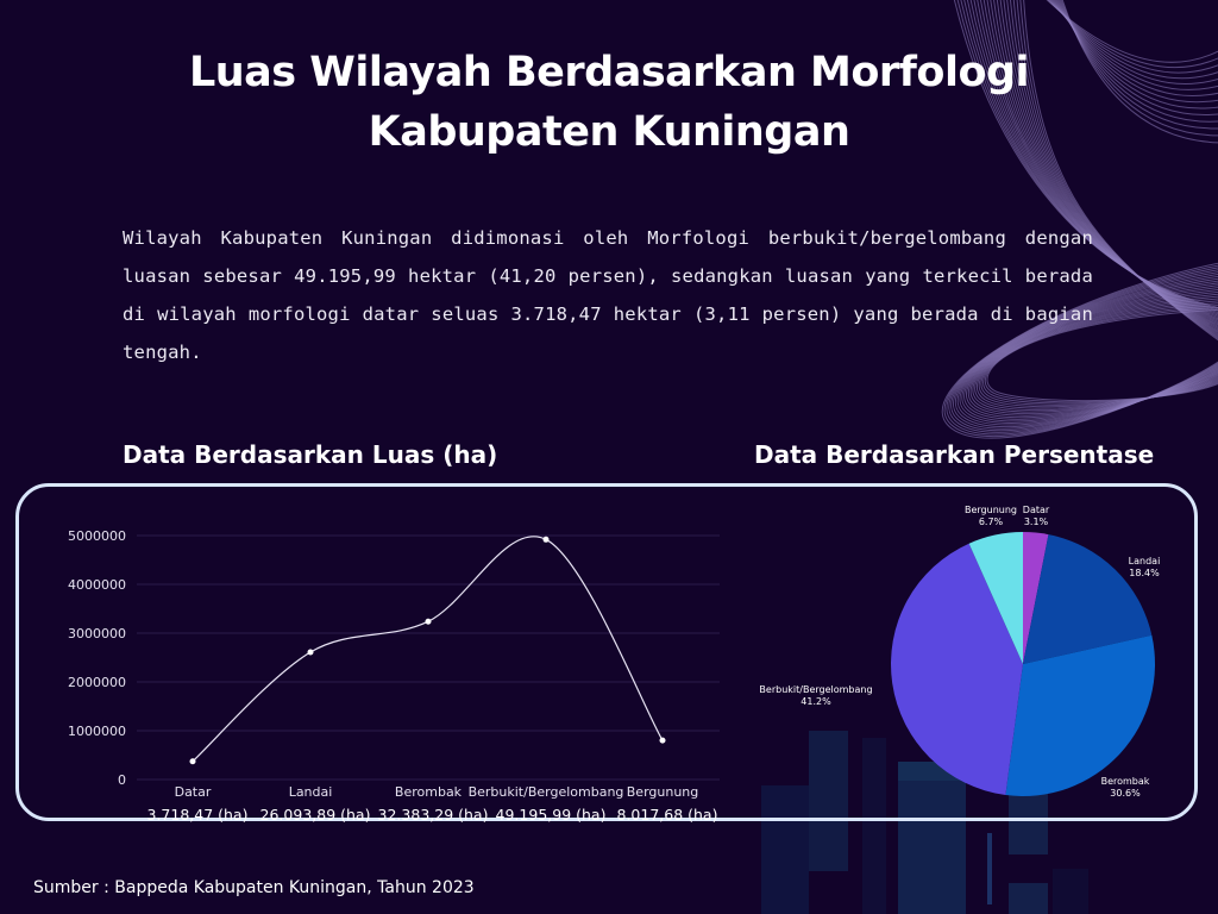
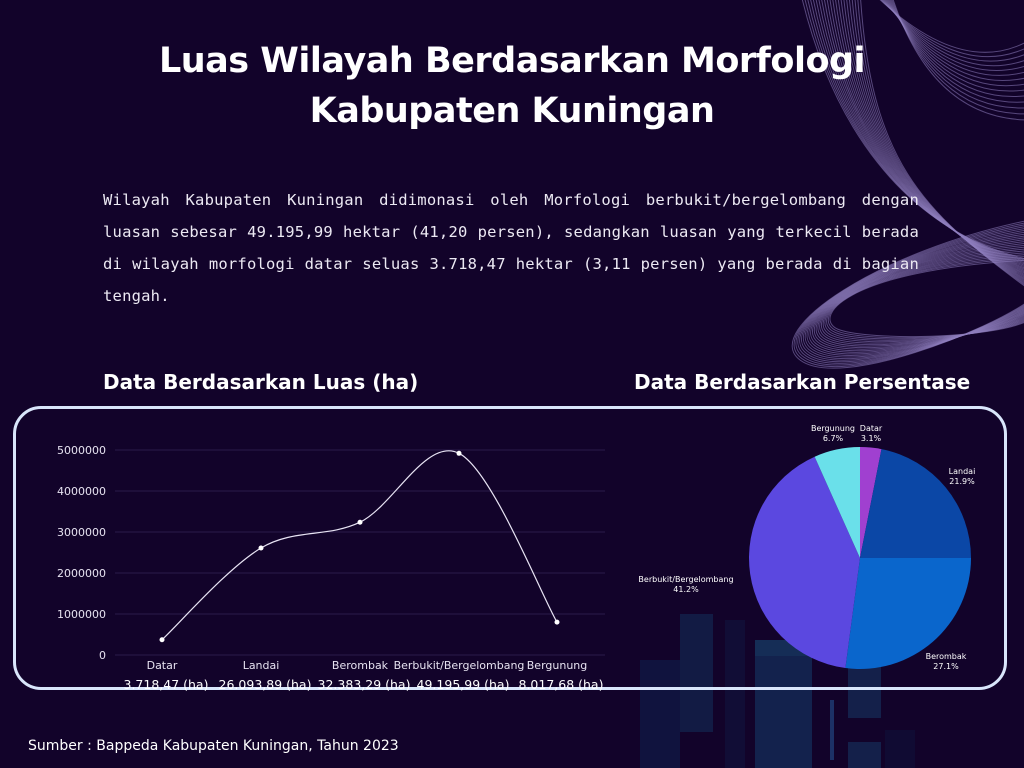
Data Berdasarkan Persentase/Landai: 18.4% -> 21.9%
Data Berdasarkan Persentase/Berombak: 30.6% -> 27.1%
